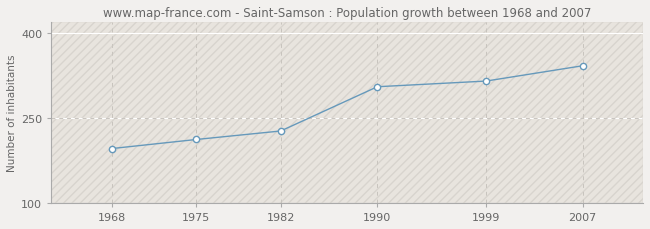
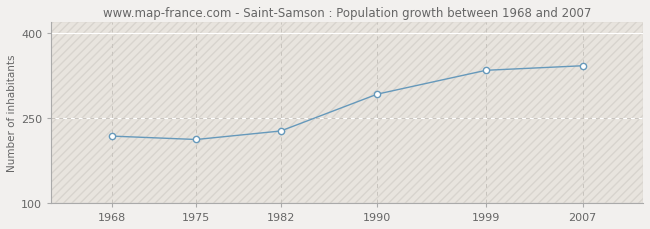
1968: 196 -> 218
1990: 305 -> 292
1999: 315 -> 334
